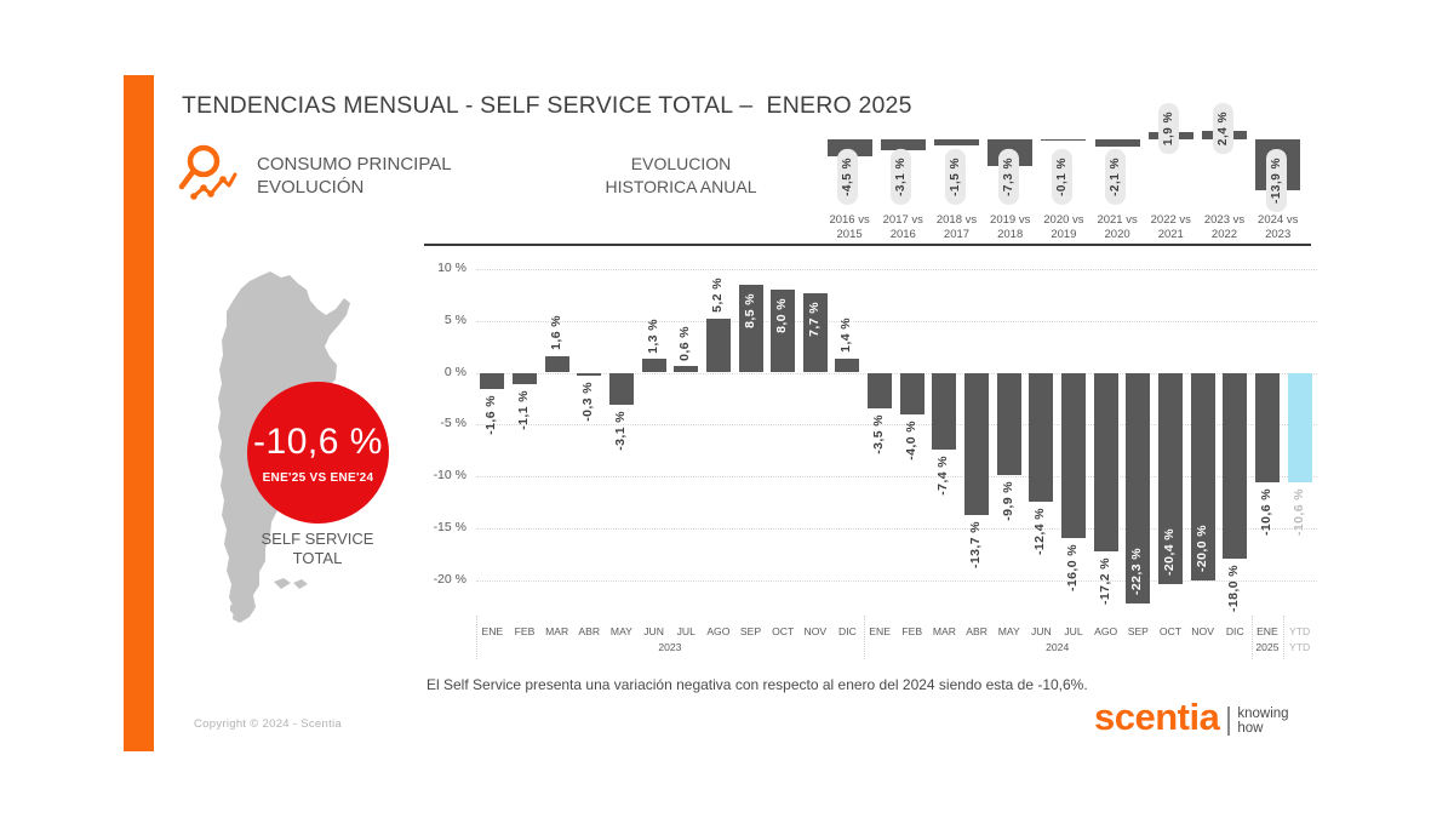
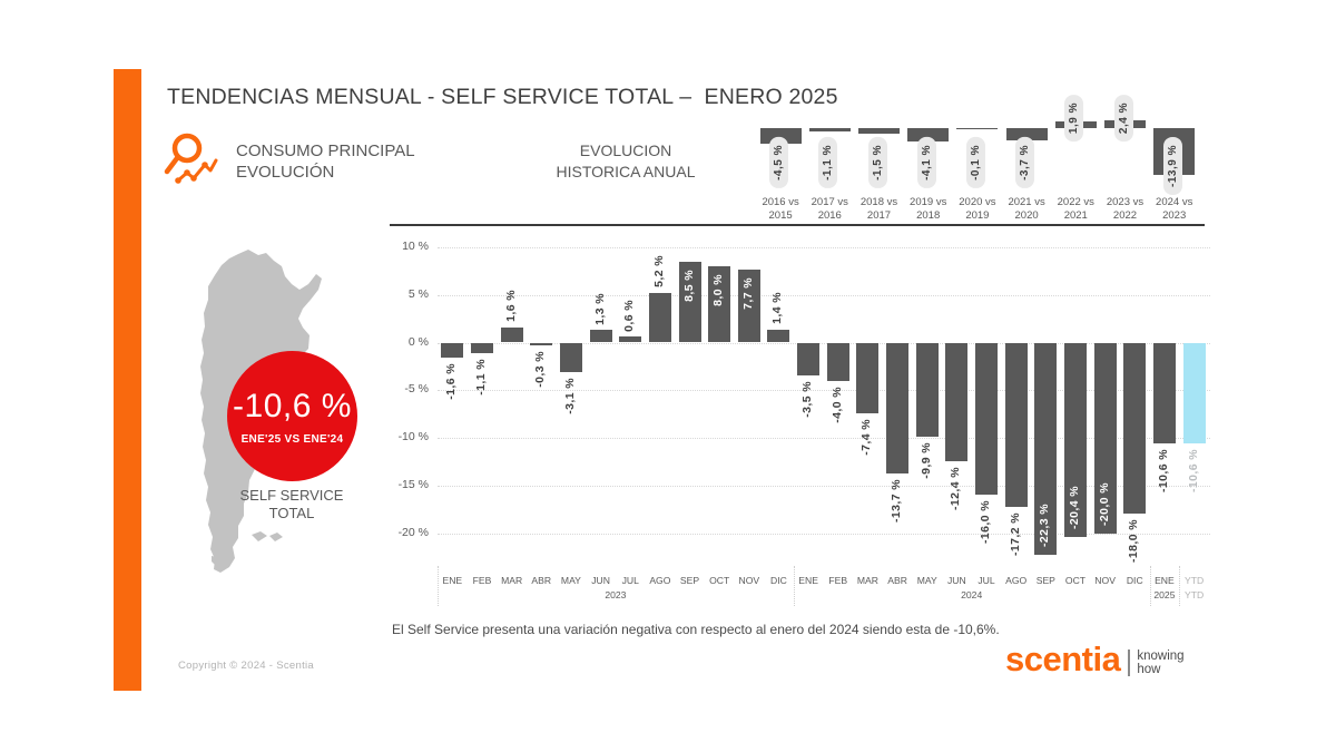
EVOLUCION HISTORICA ANUAL/2017 vs 2016: -3,1 -> -1,1
EVOLUCION HISTORICA ANUAL/2019 vs 2018: -7,3 -> -4,1
EVOLUCION HISTORICA ANUAL/2021 vs 2020: -2,1 -> -3,7
